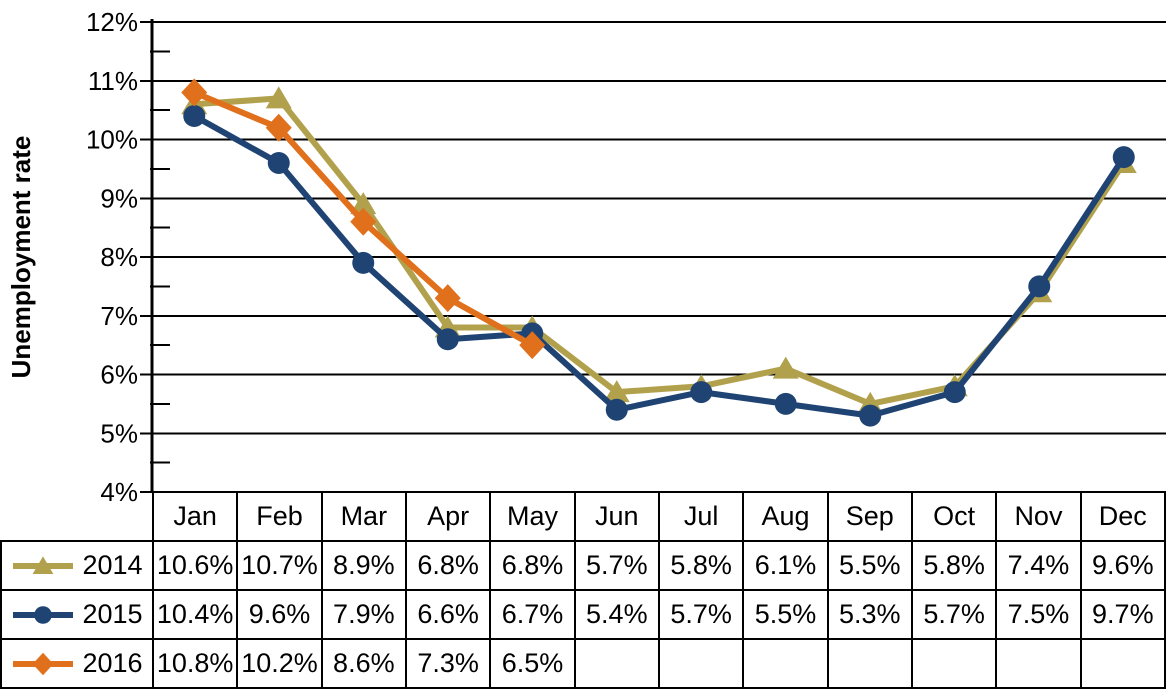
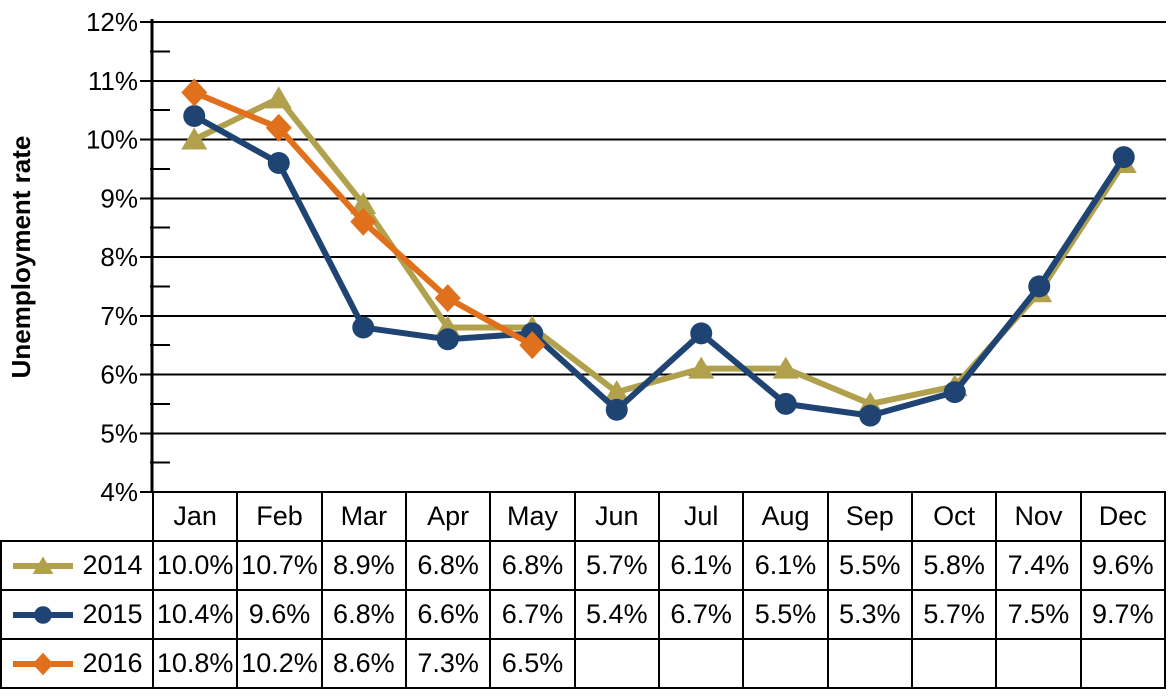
2014/Jan: 10.6% -> 10.0%
2015/Mar: 7.9% -> 6.8%
2014/Jul: 5.8% -> 6.1%
2015/Jul: 5.7% -> 6.7%
